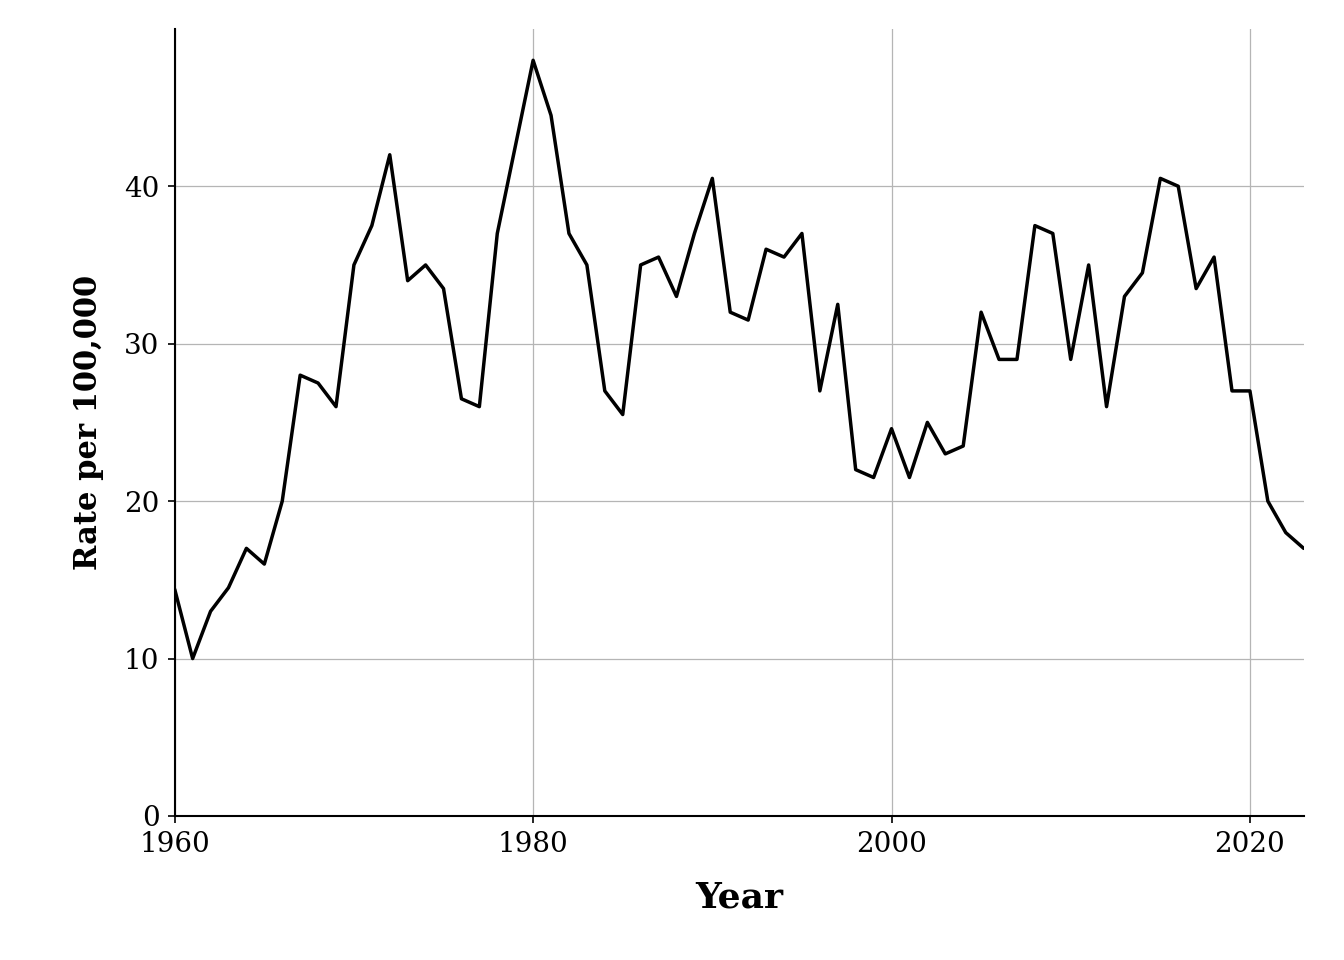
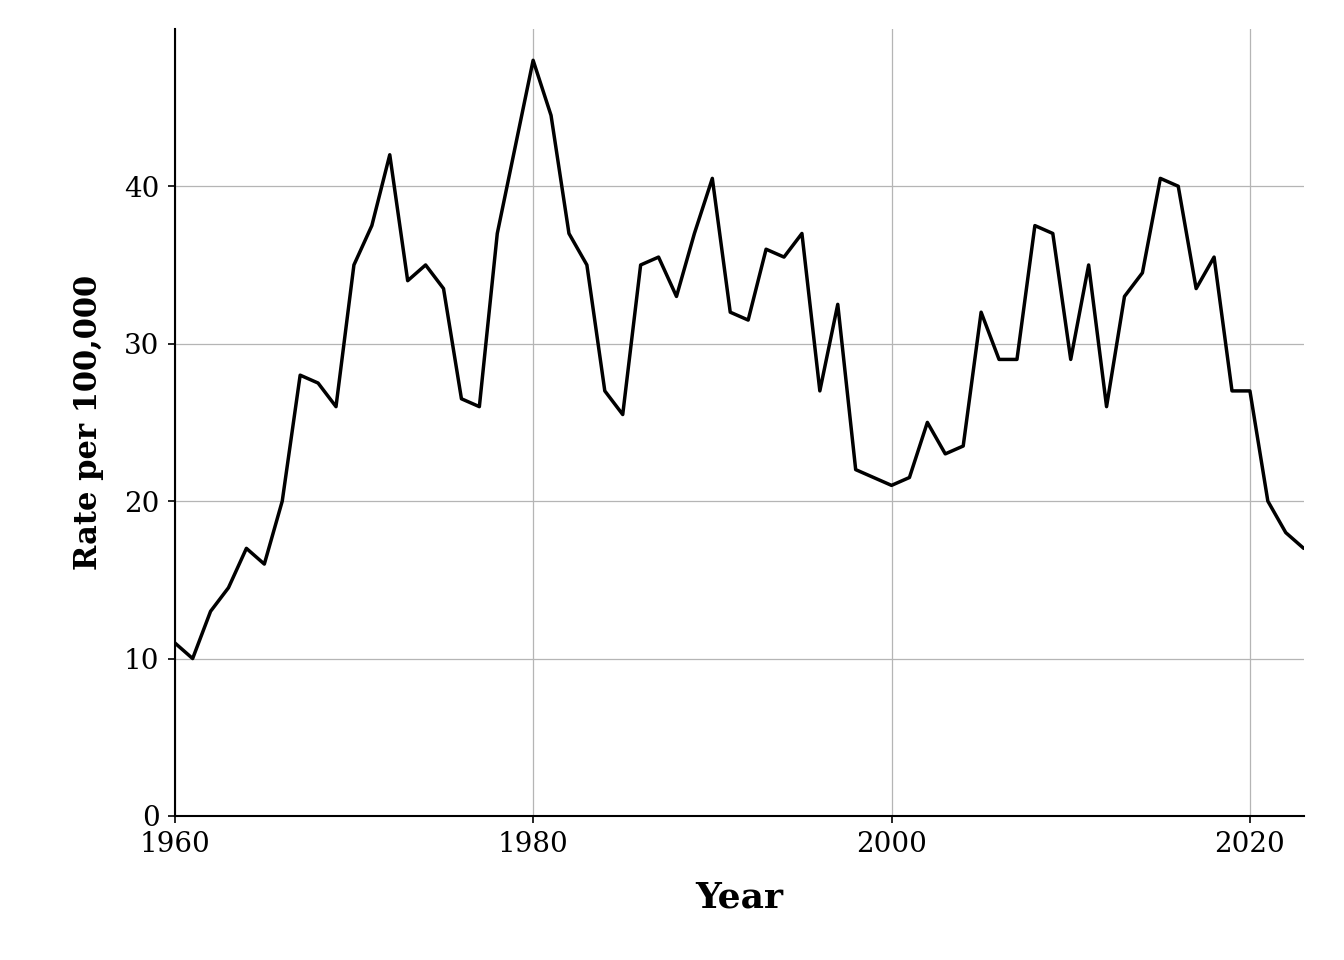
1960: 14.4 -> 11.0
2000: 24.6 -> 21.0
